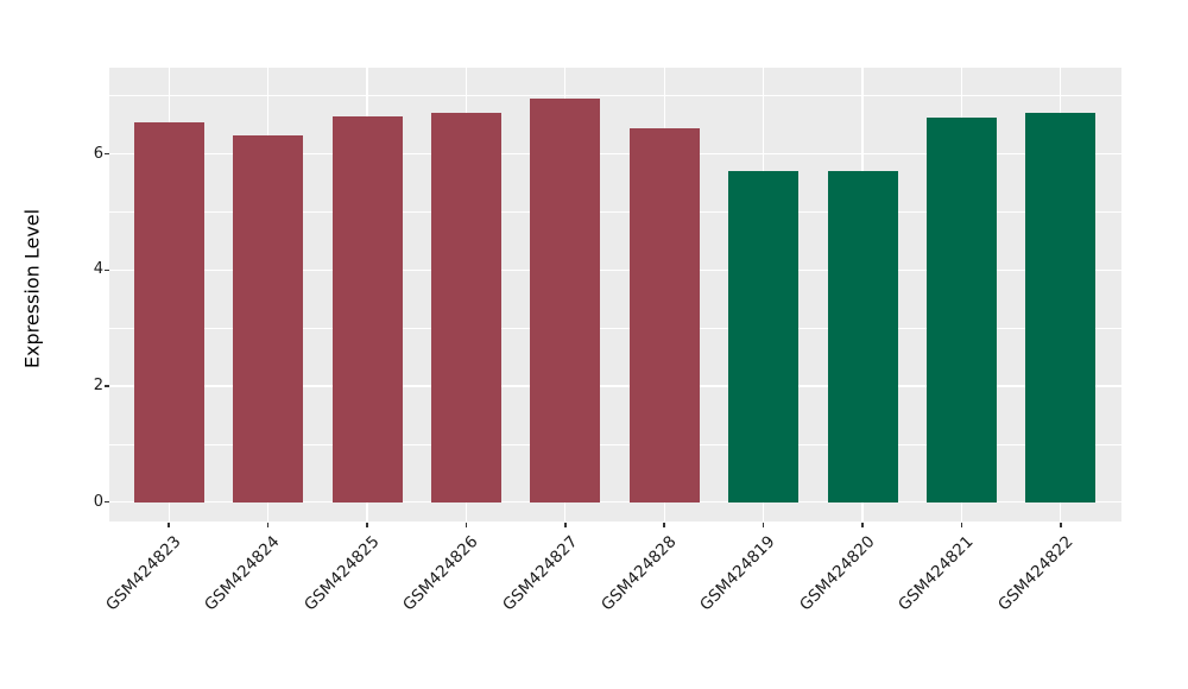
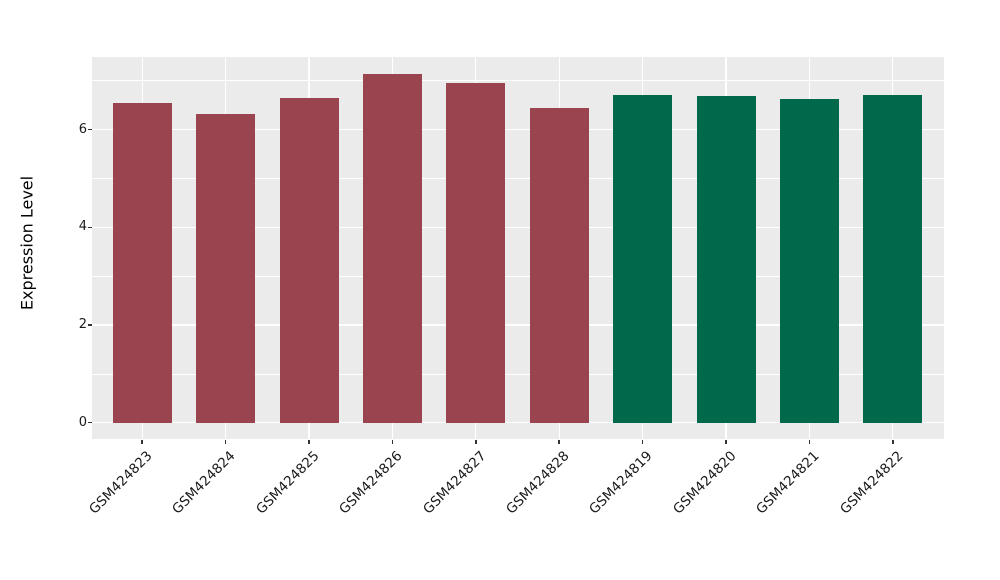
GSM424826: 6.7 -> 7.1
GSM424819: 5.7 -> 6.7
GSM424820: 5.7 -> 6.7
